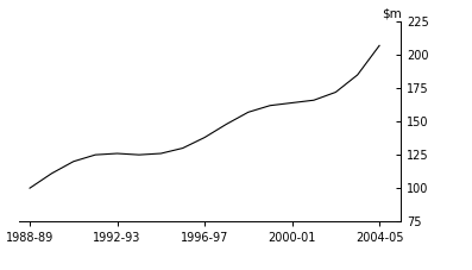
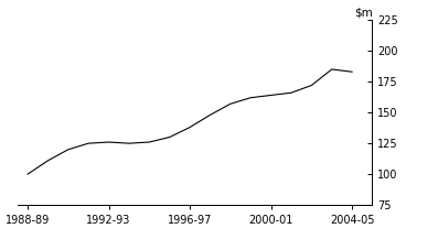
2004-05: 207 -> 183
